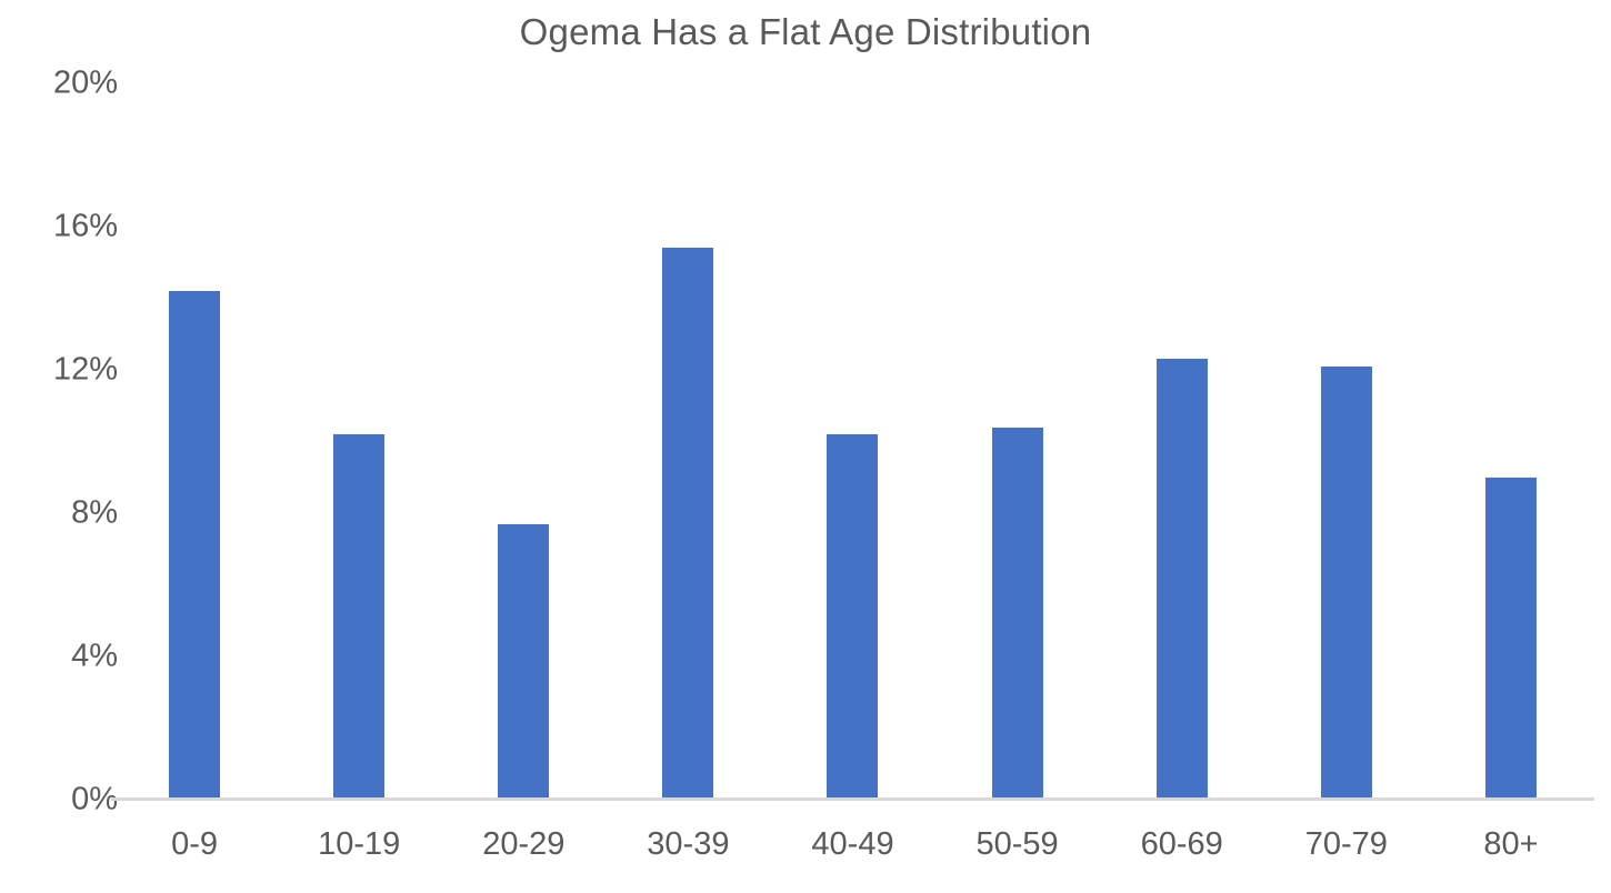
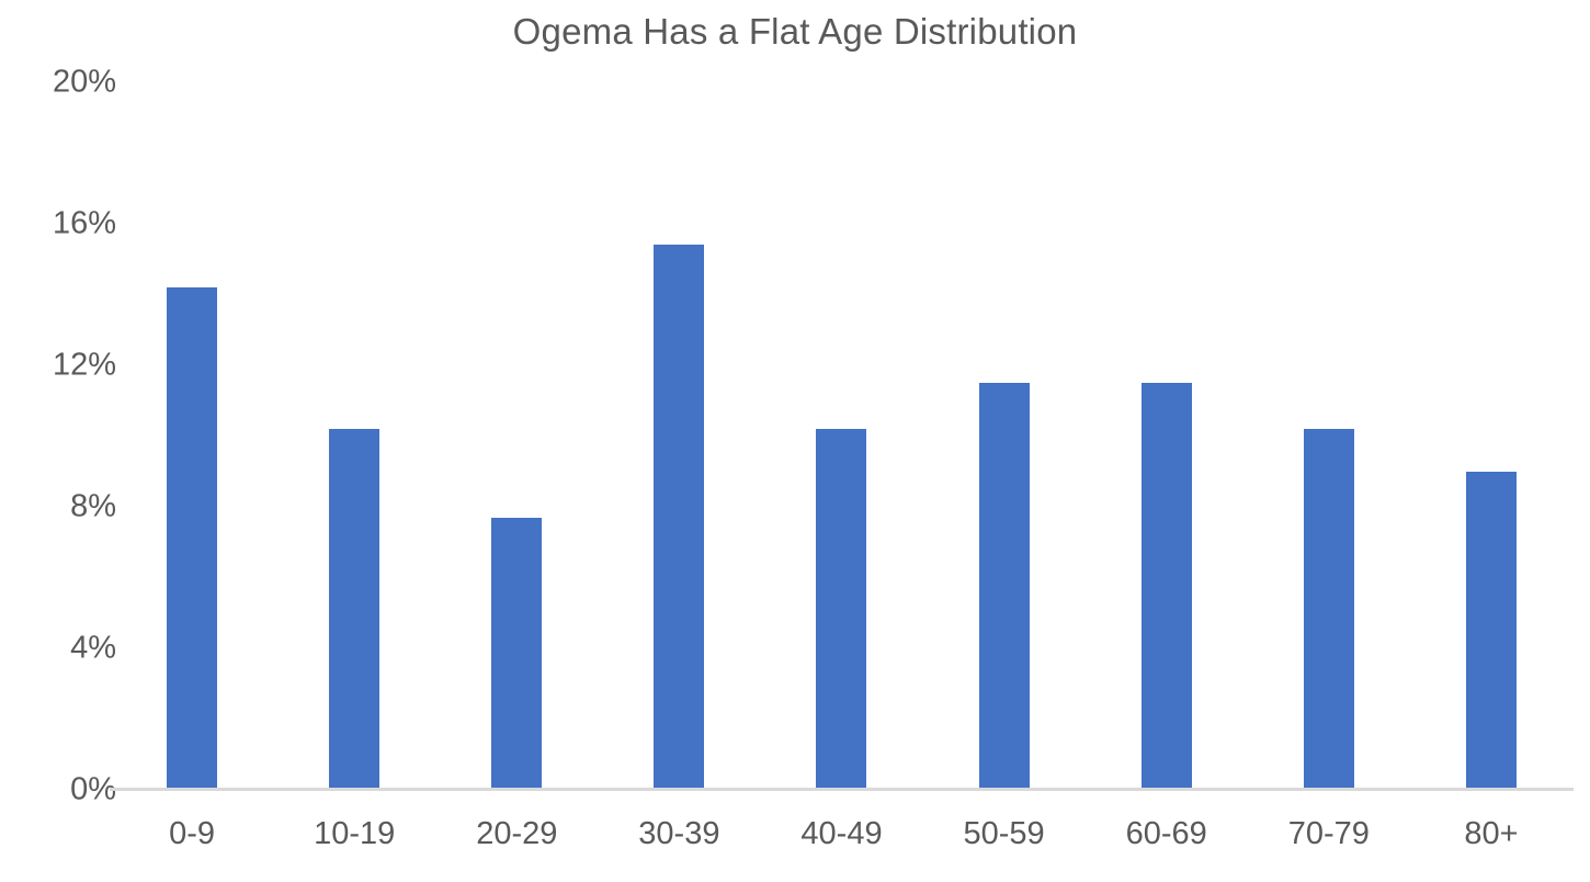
50-59: 10.4% -> 11.5%
60-69: 12.3% -> 11.5%
70-79: 12.1% -> 10.2%
